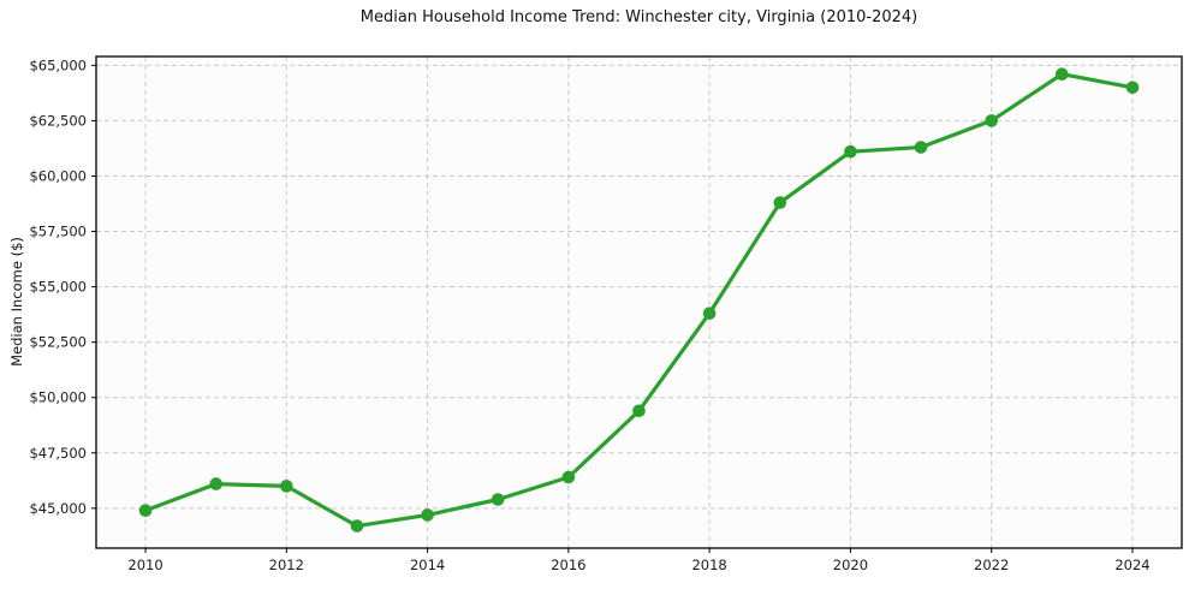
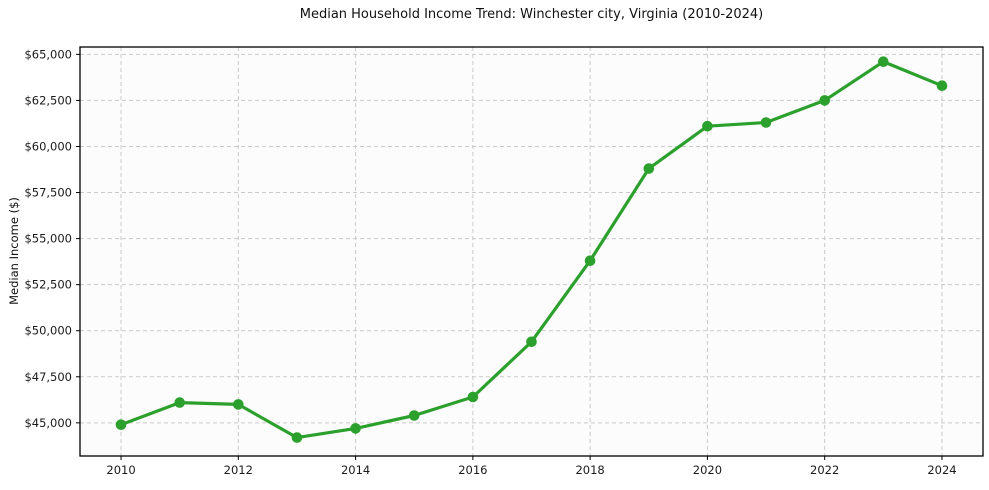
2024: $64000 -> $63300
